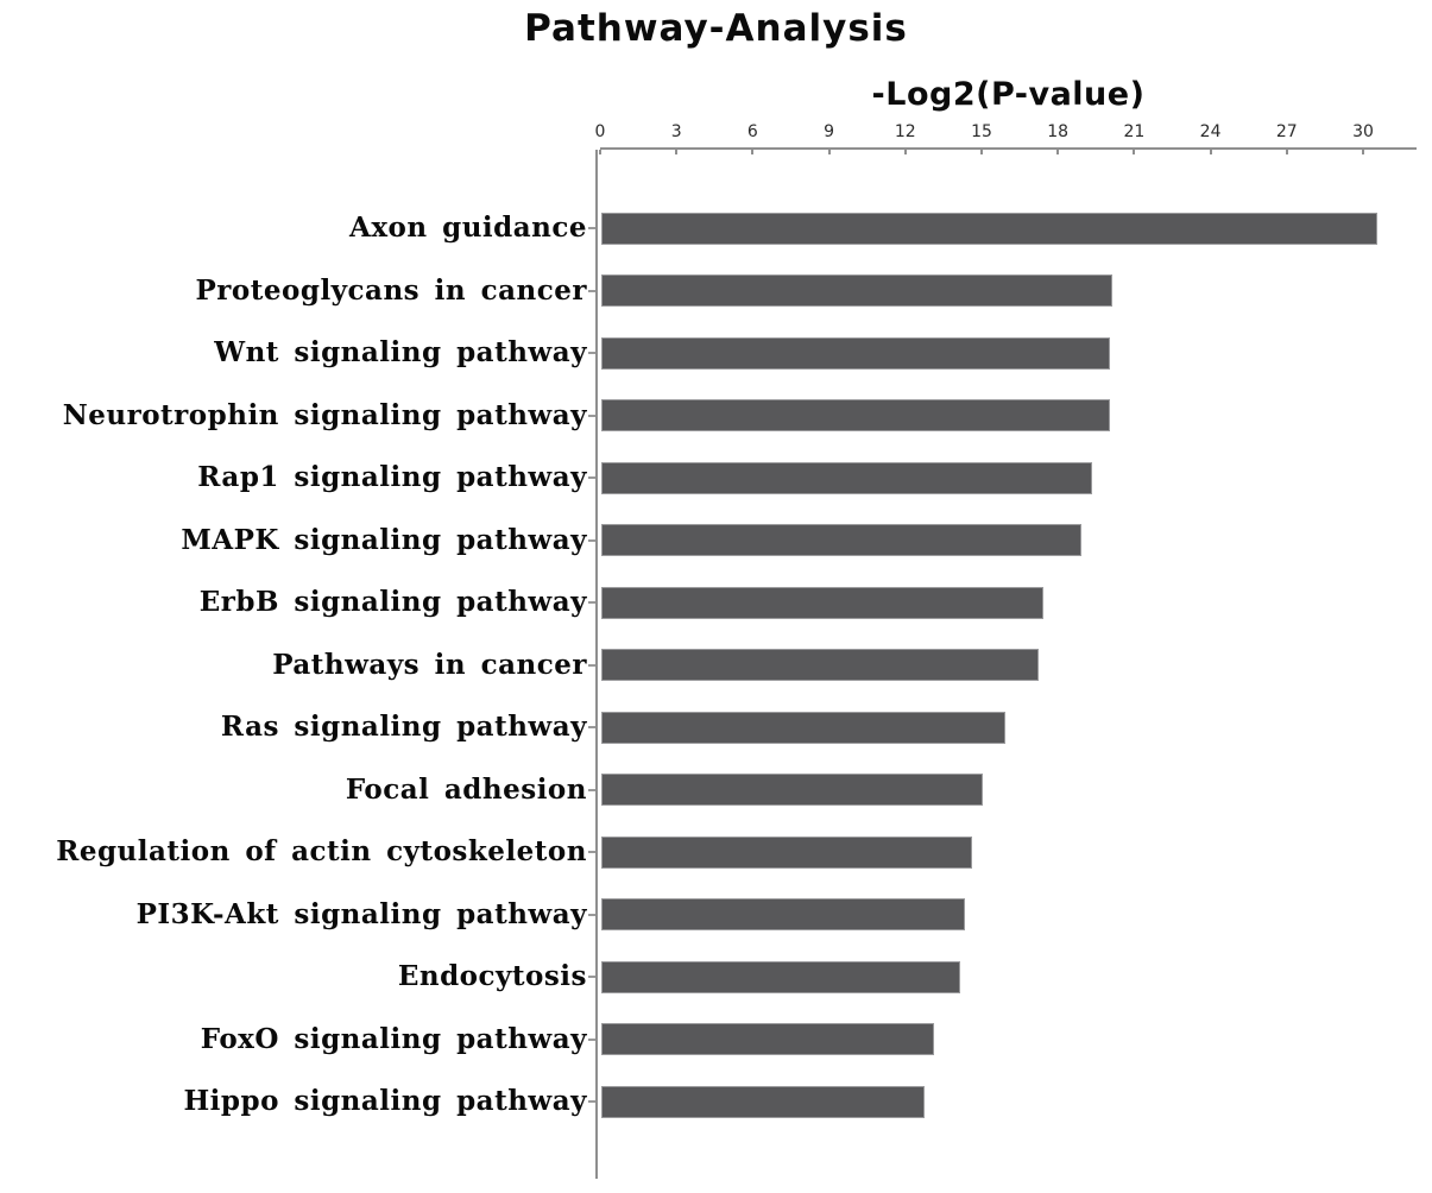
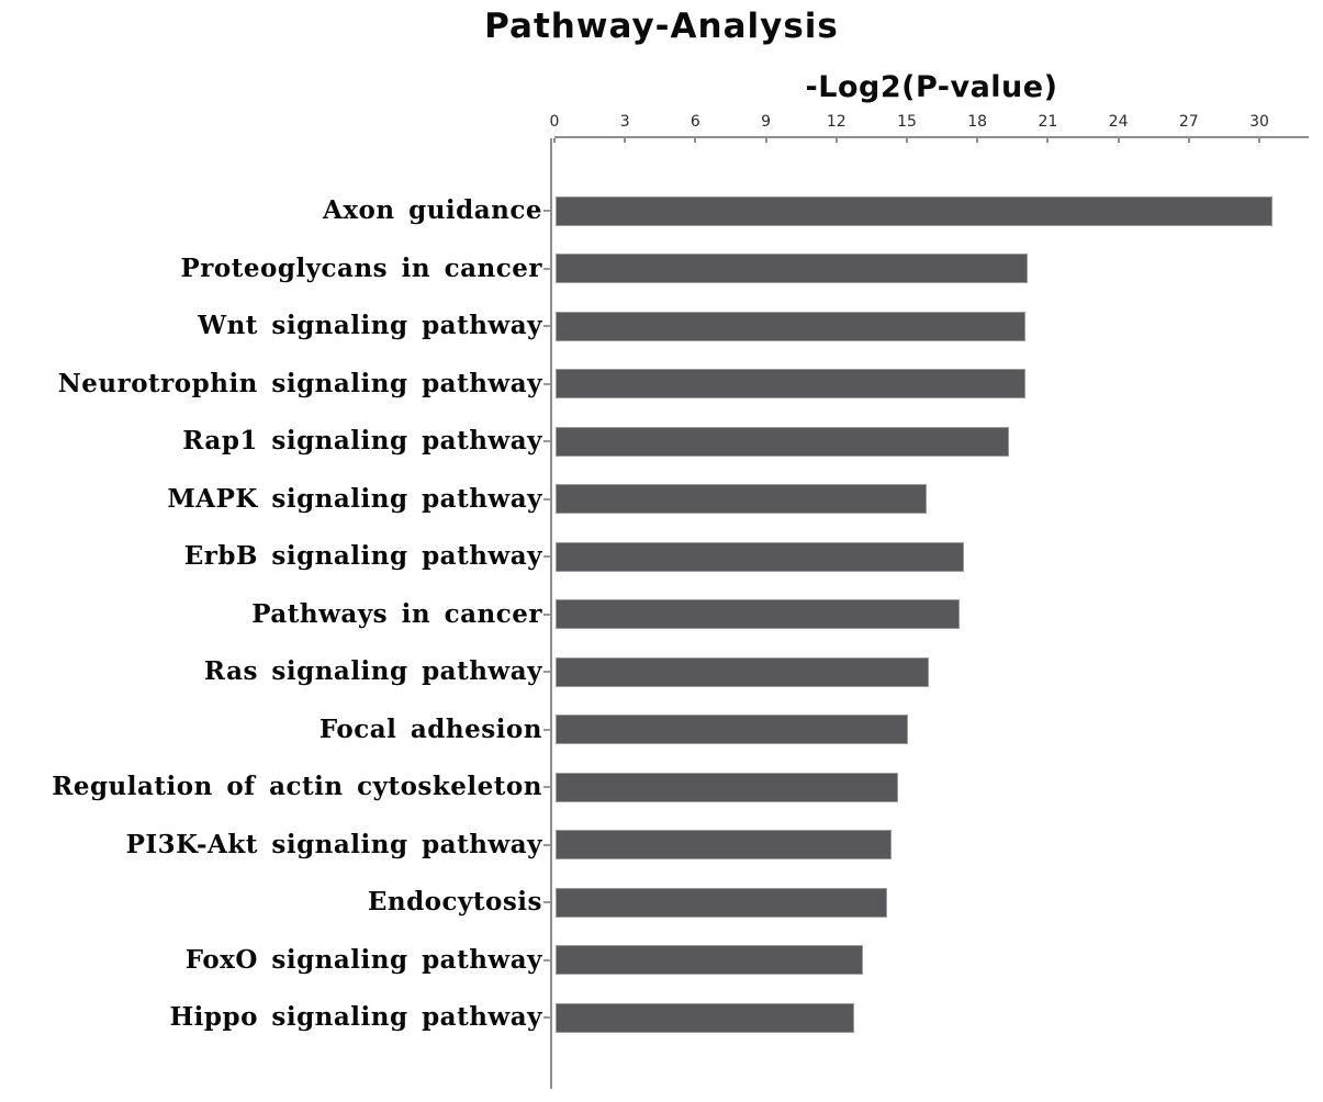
MAPK signaling pathway: 18.9 -> 15.8
